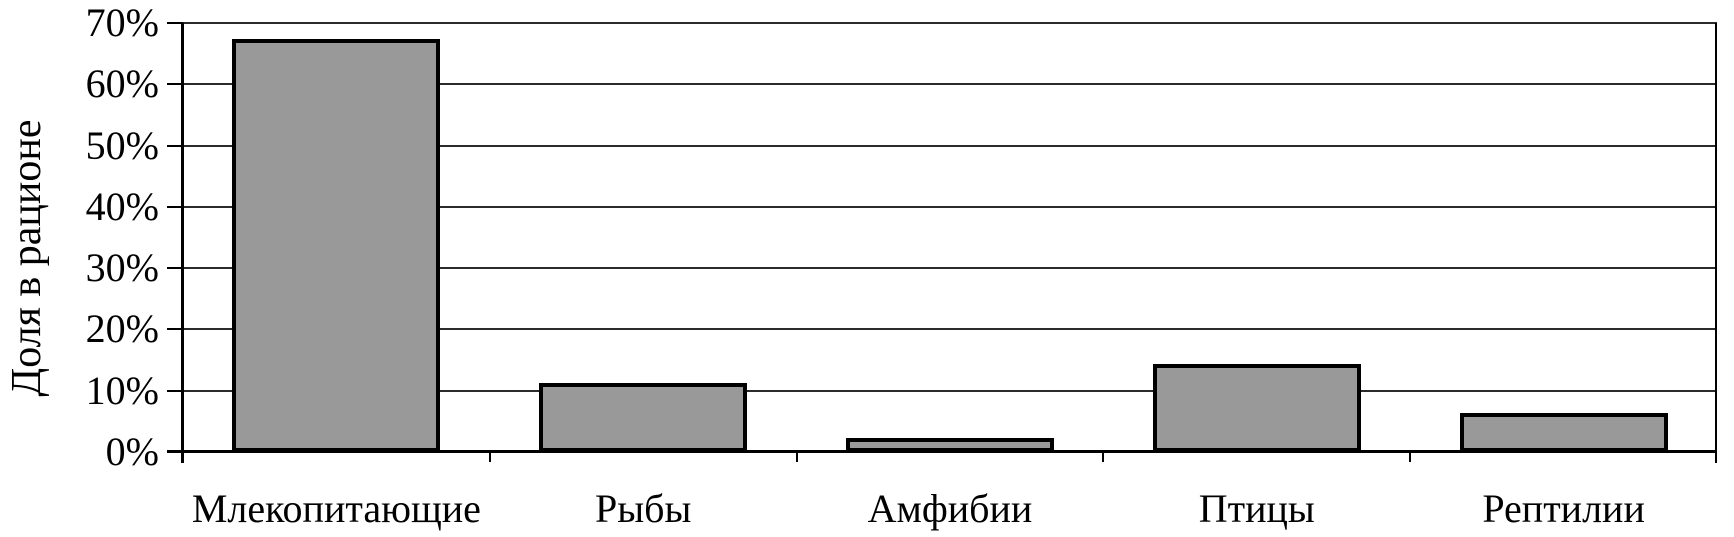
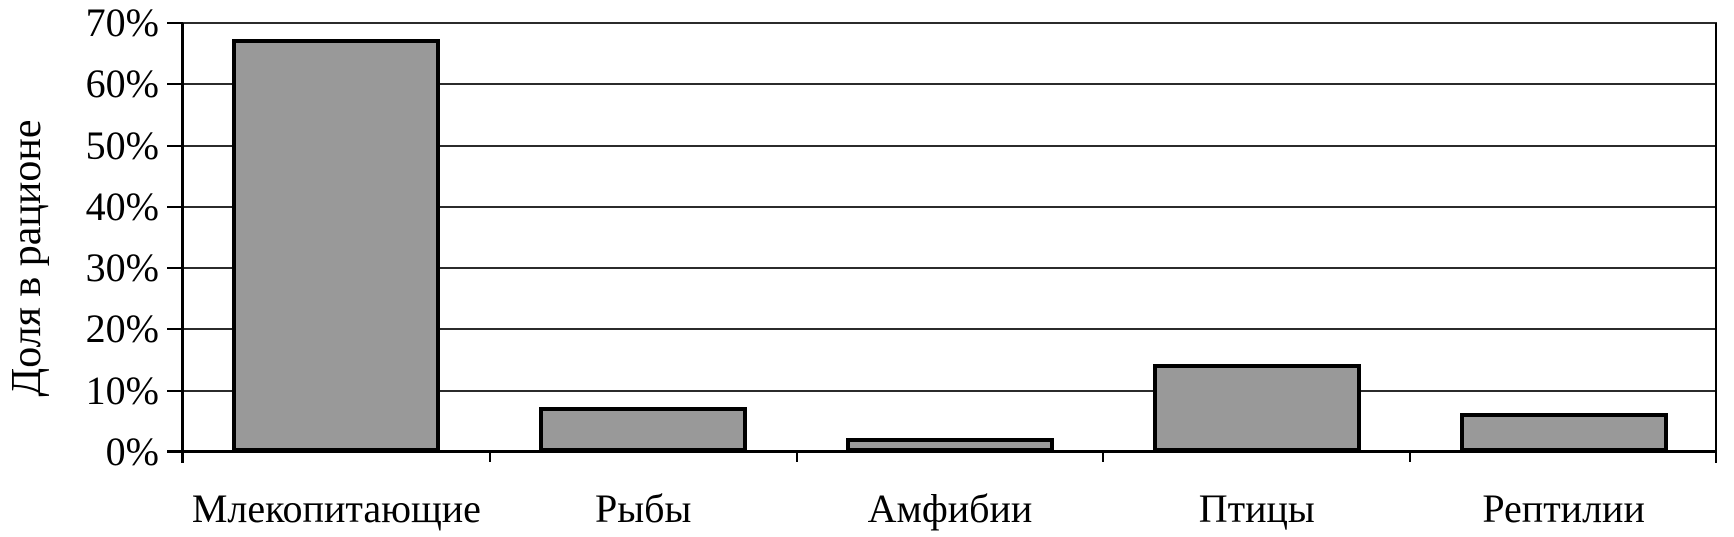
Рыбы: 11% -> 7%
